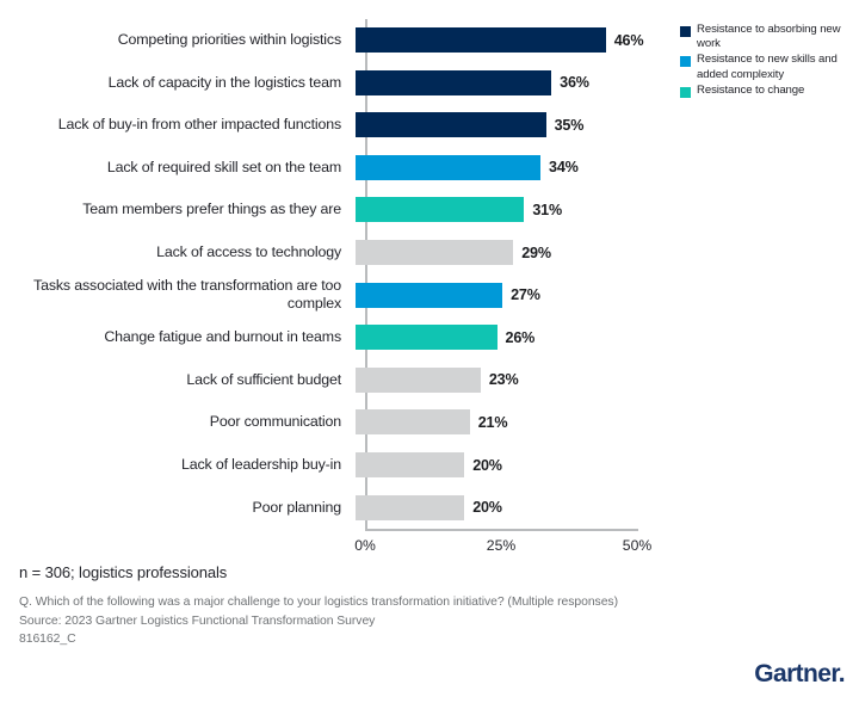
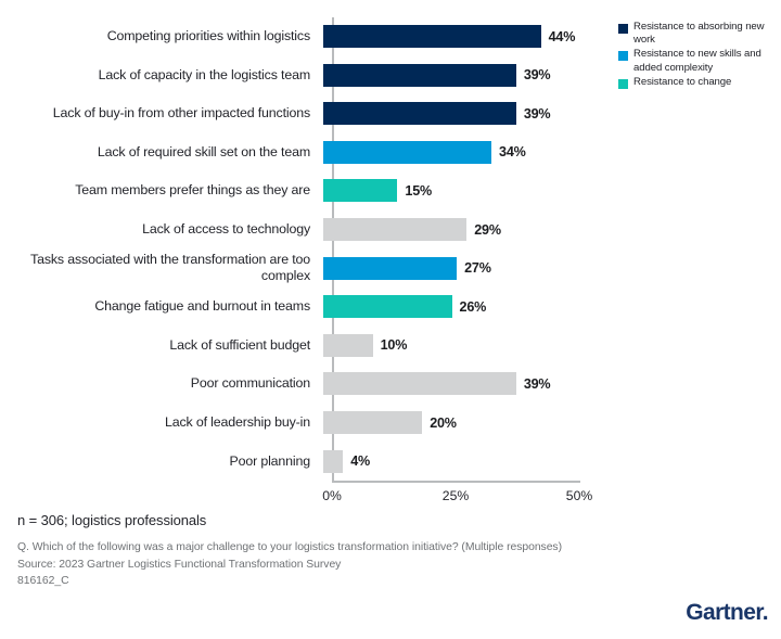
Competing priorities within logistics: 46% -> 44%
Lack of capacity in the logistics team: 36% -> 39%
Lack of buy-in from other impacted functions: 35% -> 39%
Team members prefer things as they are: 31% -> 15%
Lack of sufficient budget: 23% -> 10%
Poor communication: 21% -> 39%
Poor planning: 20% -> 4%
